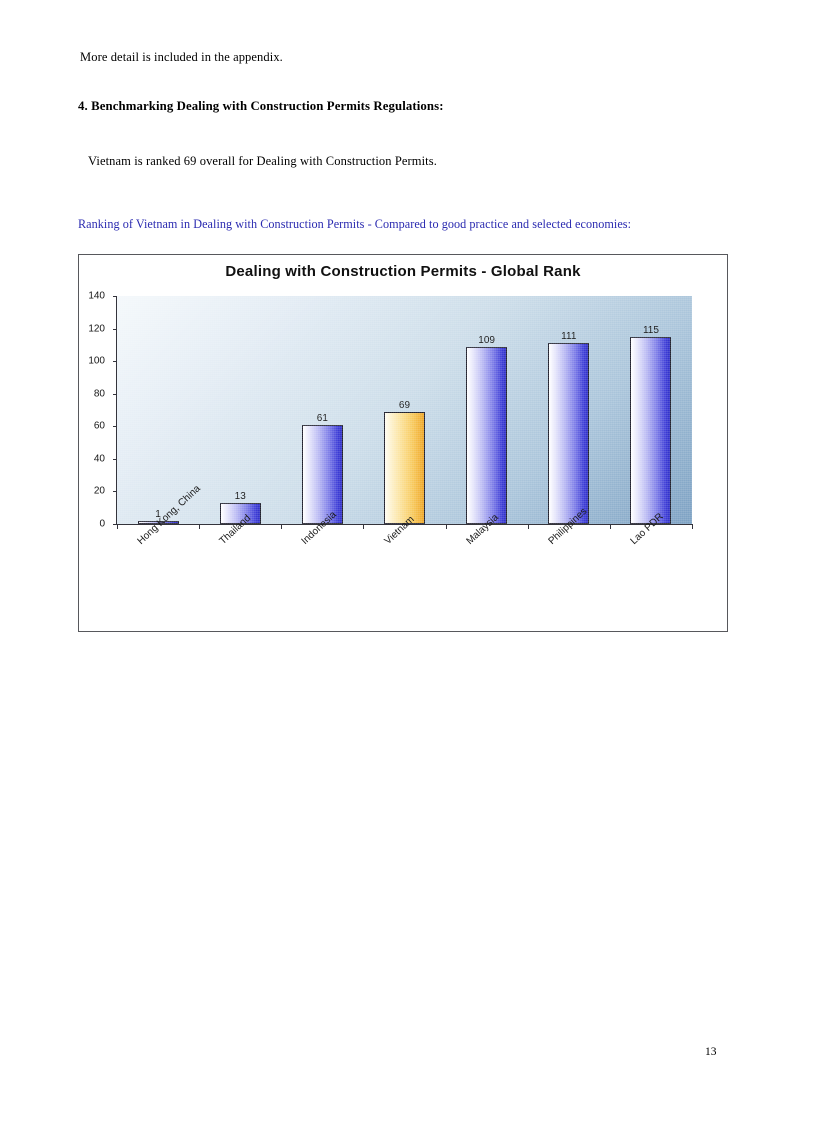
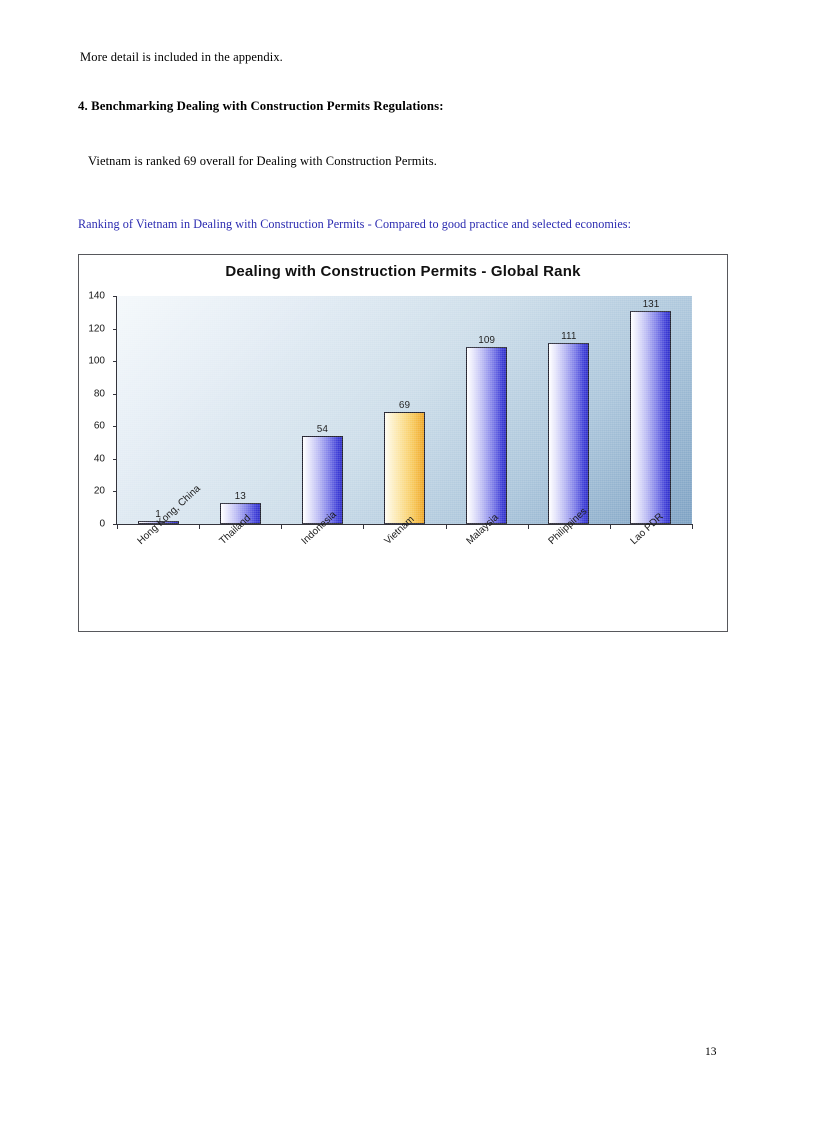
Indonesia: 61 -> 54
Lao PDR: 115 -> 131
